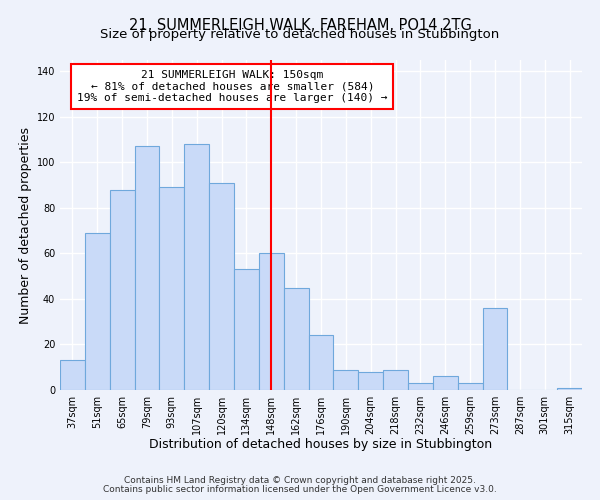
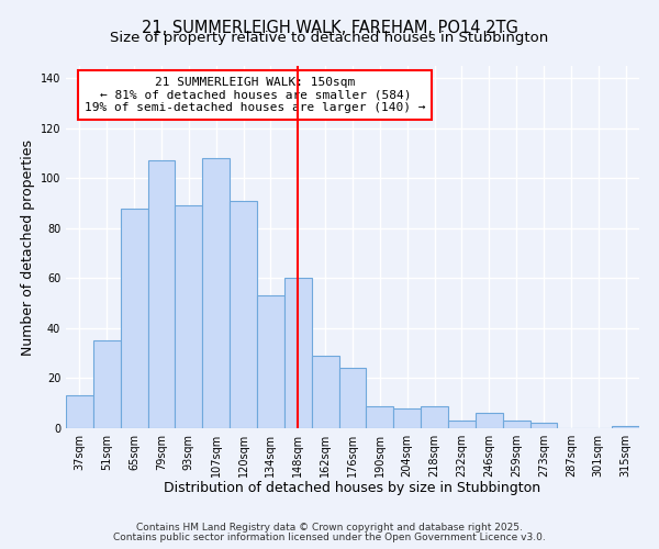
51sqm: 69 -> 35
162sqm: 45 -> 29
273sqm: 36 -> 2
